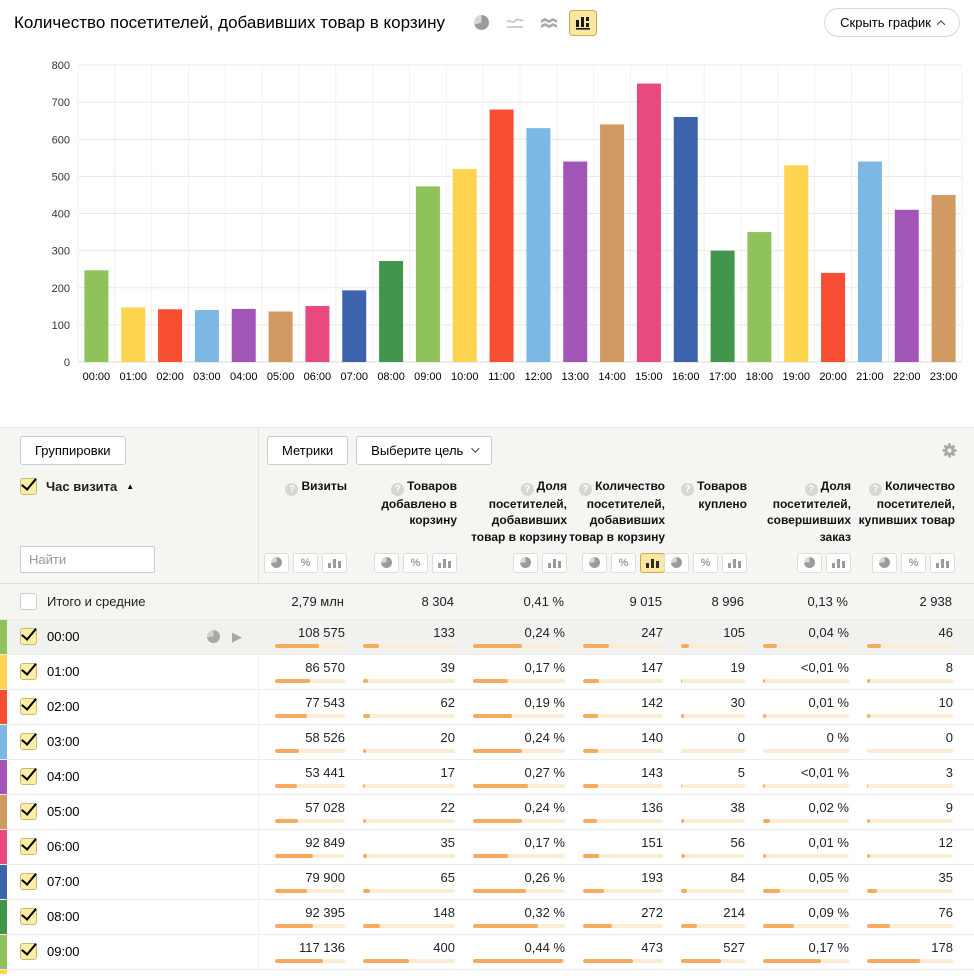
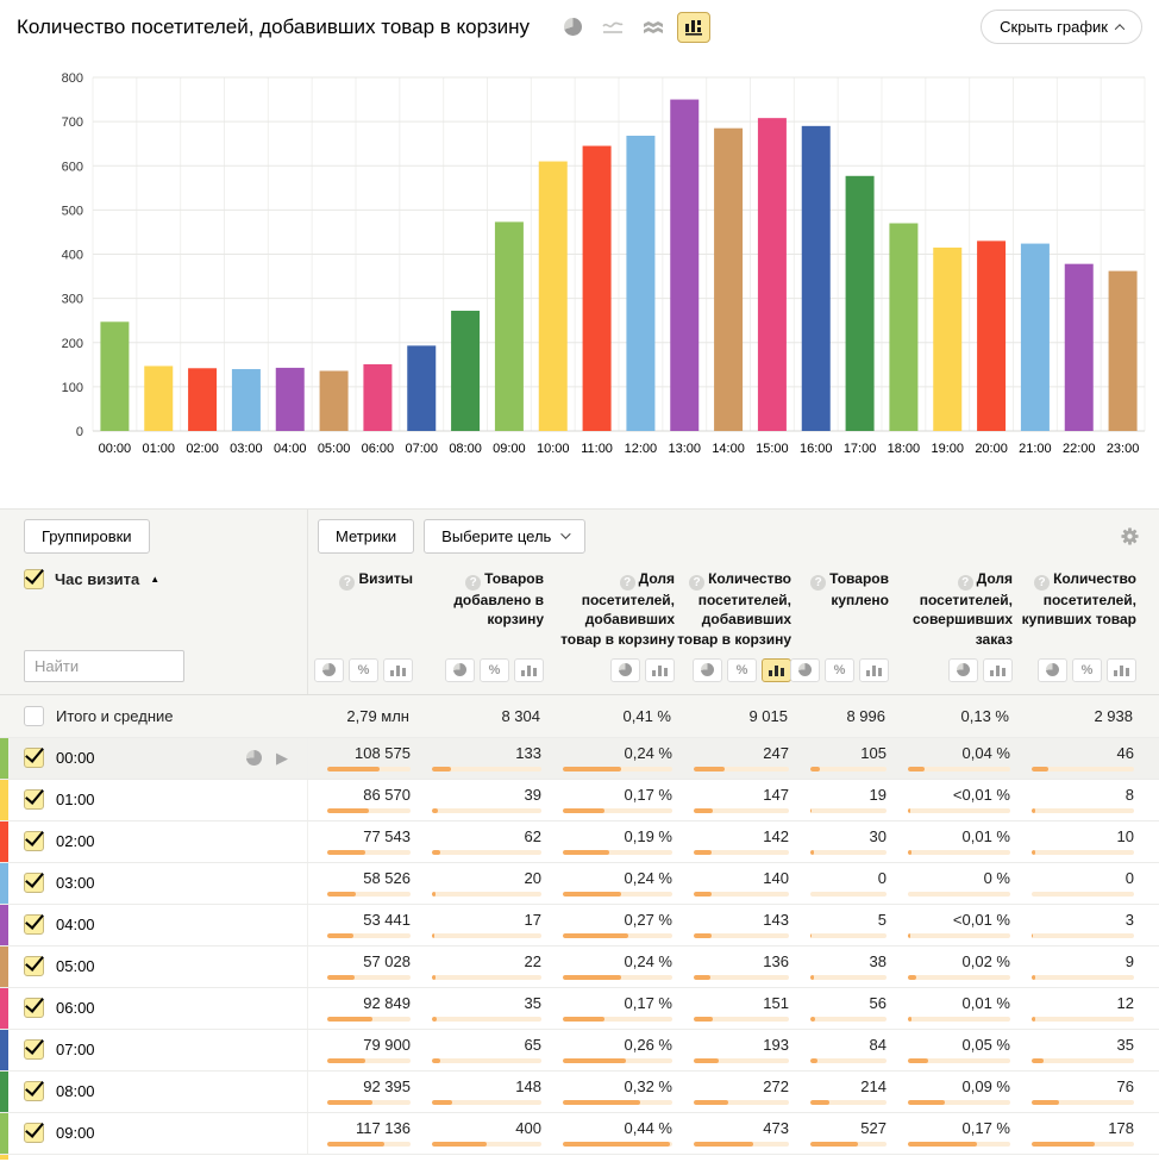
10:00: 520 -> 610
11:00: 680 -> 640
12:00: 630 -> 670
13:00: 540 -> 750
14:00: 640 -> 680
15:00: 750 -> 710
16:00: 660 -> 690
17:00: 300 -> 580
18:00: 350 -> 470
19:00: 530 -> 420
20:00: 240 -> 430
21:00: 540 -> 420
22:00: 410 -> 380
23:00: 450 -> 360
